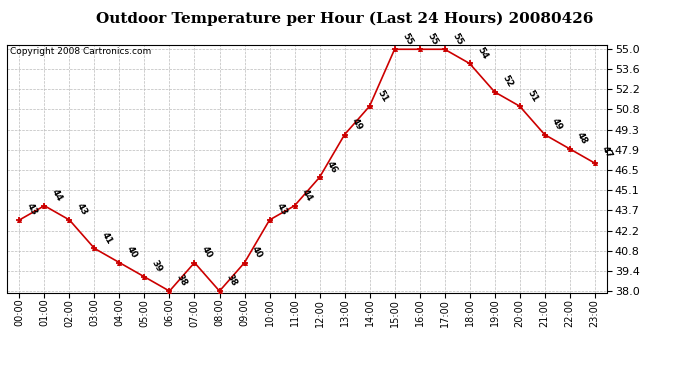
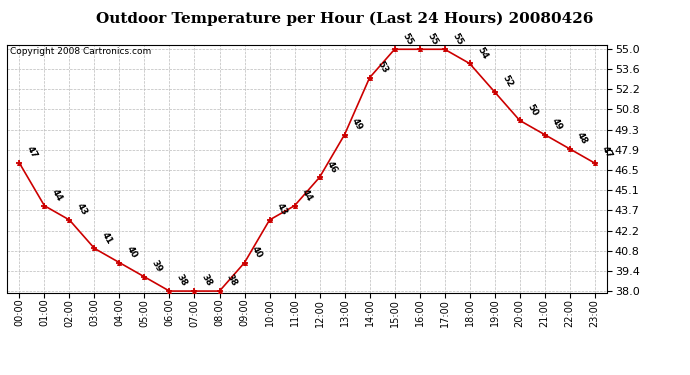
00:00: 43 -> 47
07:00: 40 -> 38
14:00: 51 -> 53
20:00: 51 -> 50
